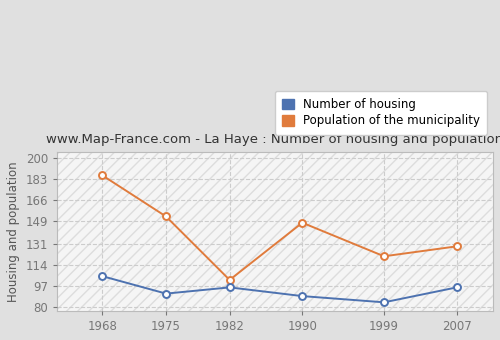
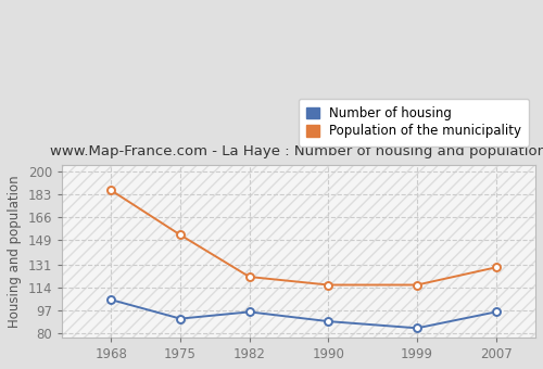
Population of the municipality/1982: 102 -> 122
Population of the municipality/1990: 148 -> 116
Population of the municipality/1999: 121 -> 116
